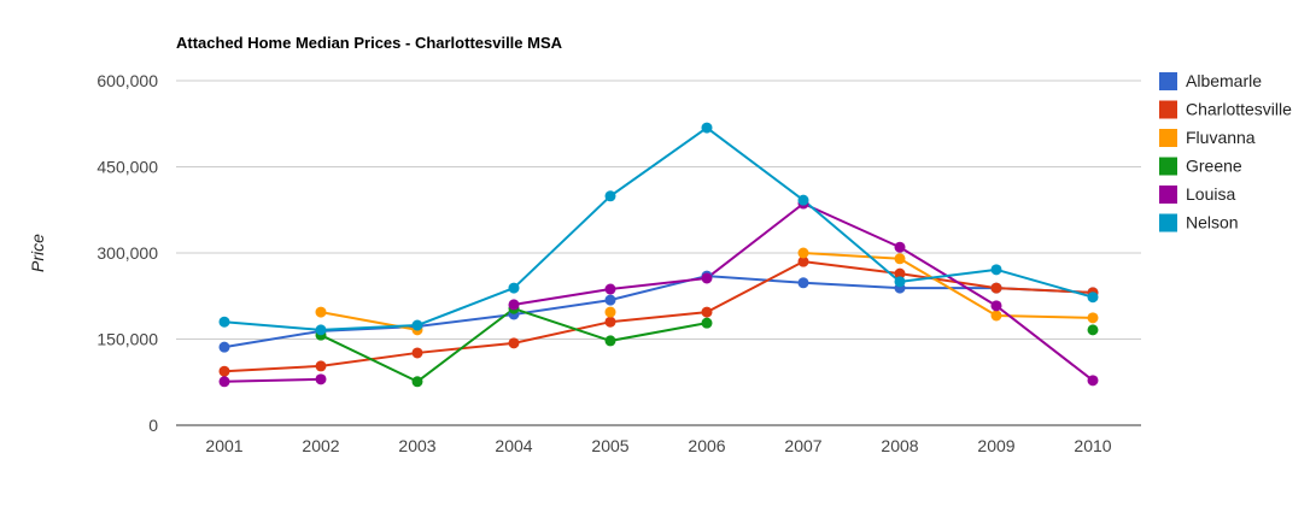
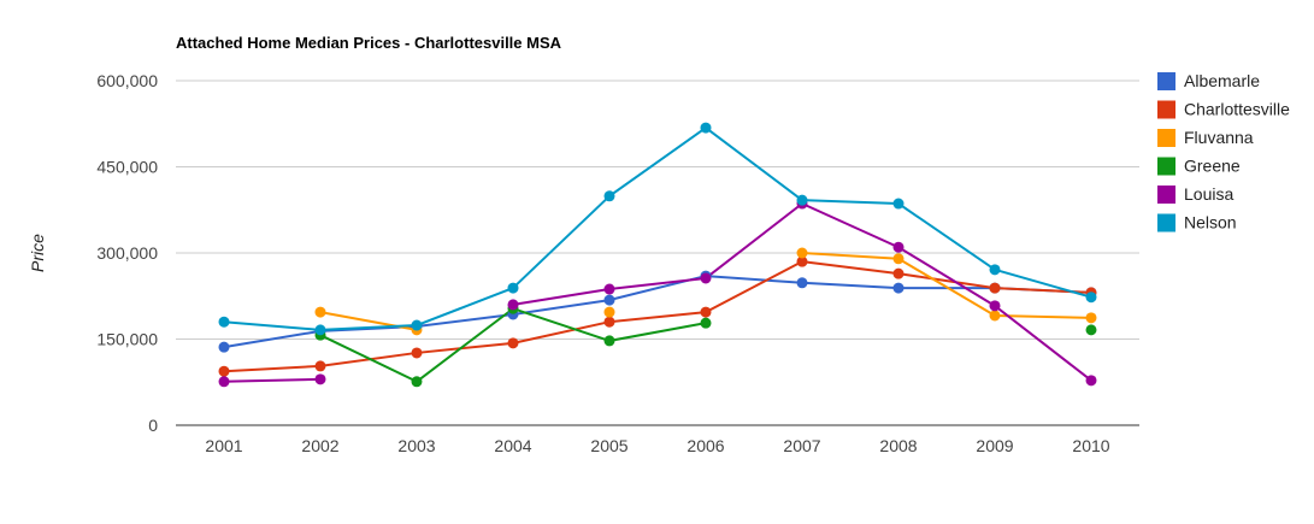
Nelson/2008: 250000 -> 390000
